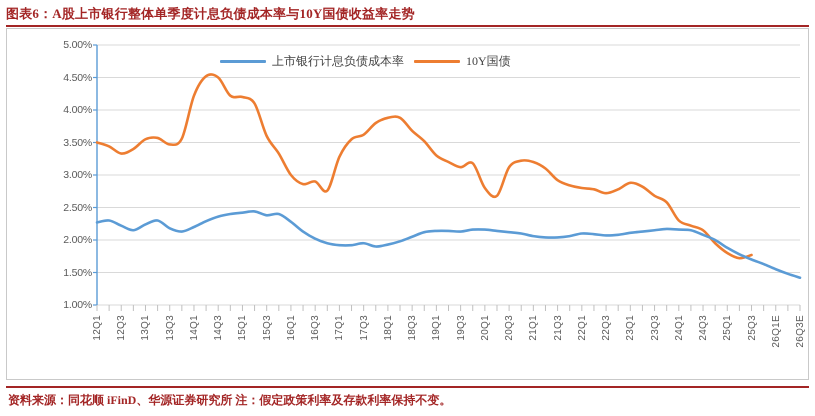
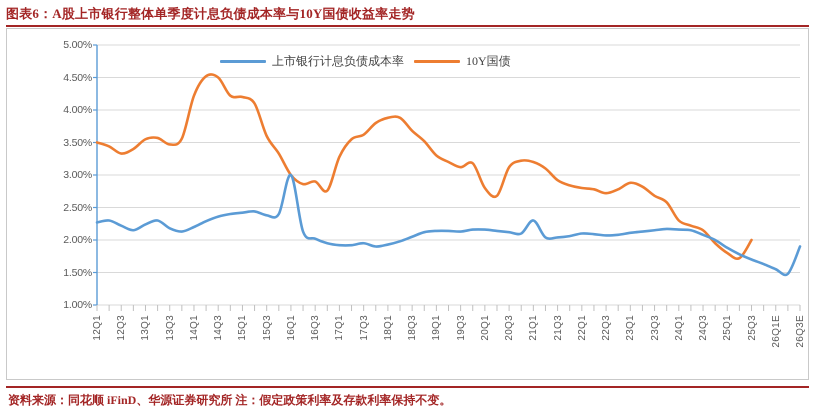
上市银行计息负债成本率/16Q1: 2.3% -> 3.0%
上市银行计息负债成本率/21Q1: 2.1% -> 2.3%
10Y国债/25Q3: 1.8% -> 2.0%
上市银行计息负债成本率/26Q3E: 1.4% -> 1.9%
